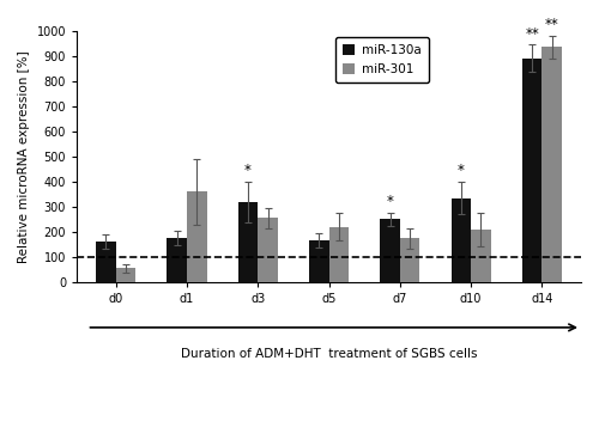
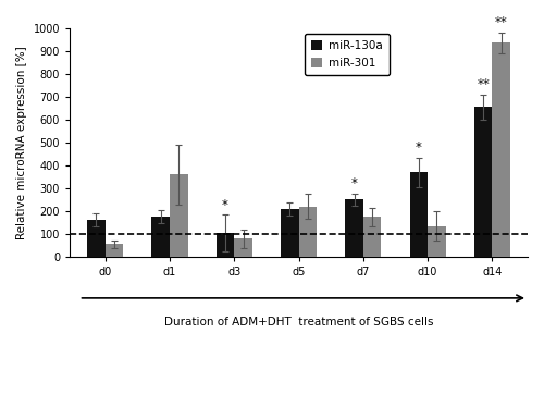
miR-130a/d3: 320 -> 105
miR-301/d3: 255 -> 80
miR-130a/d5: 165 -> 210
miR-130a/d10: 335 -> 370
miR-301/d10: 210 -> 135
miR-130a/d14: 890 -> 655
